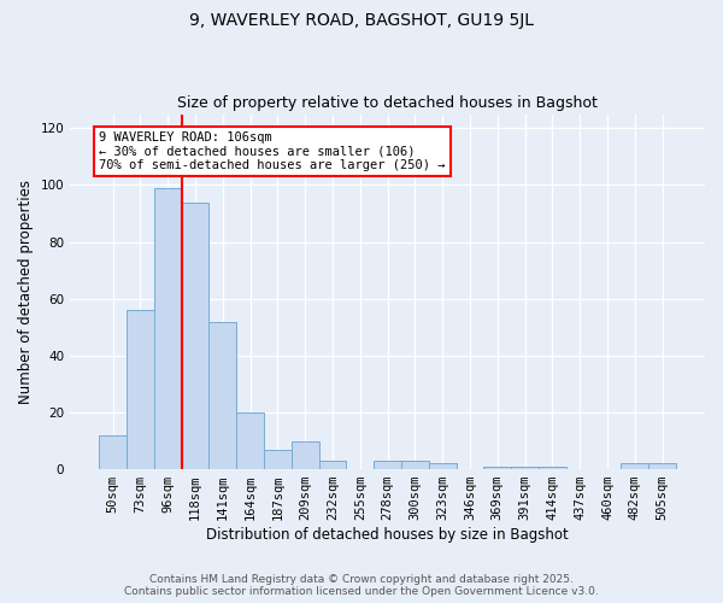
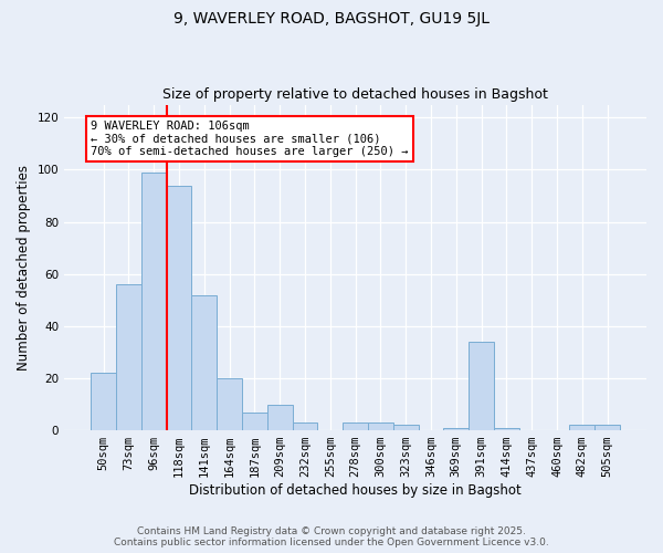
50sqm: 12 -> 22
391sqm: 1 -> 34
